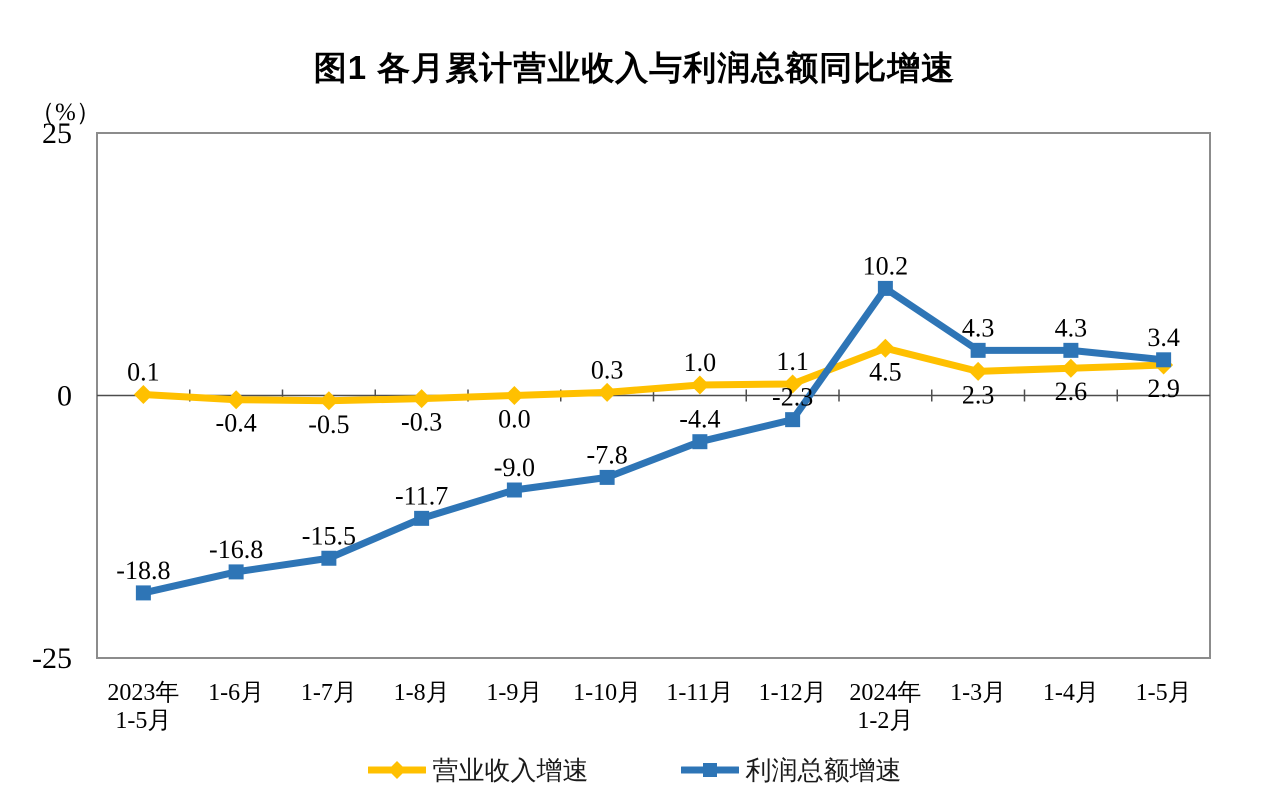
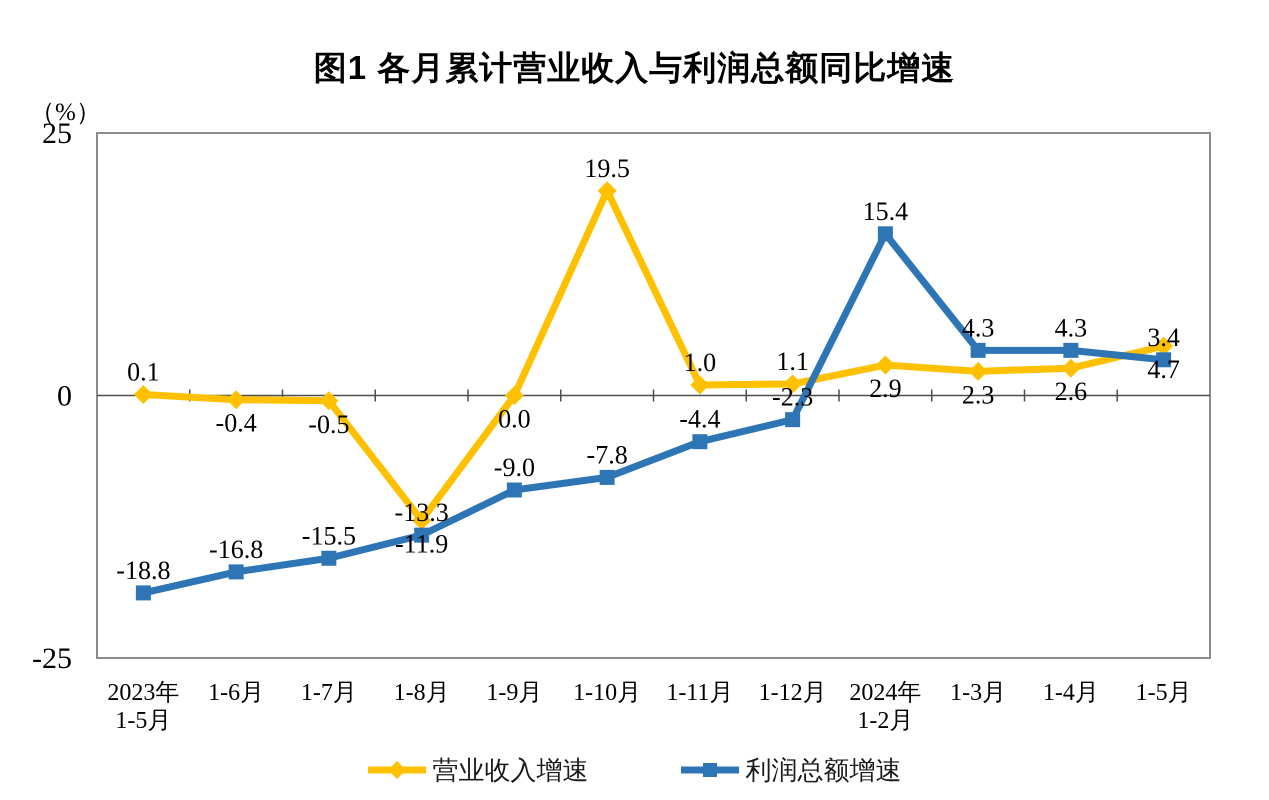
营业收入增速/1-8月: -0.3 -> -11.9
利润总额增速/1-8月: -11.7 -> -13.3
营业收入增速/1-10月: 0.3 -> 19.5
营业收入增速/2024年 1-2月: 4.5 -> 2.9
利润总额增速/2024年 1-2月: 10.2 -> 15.4
营业收入增速/1-5月: 2.9 -> 4.7
